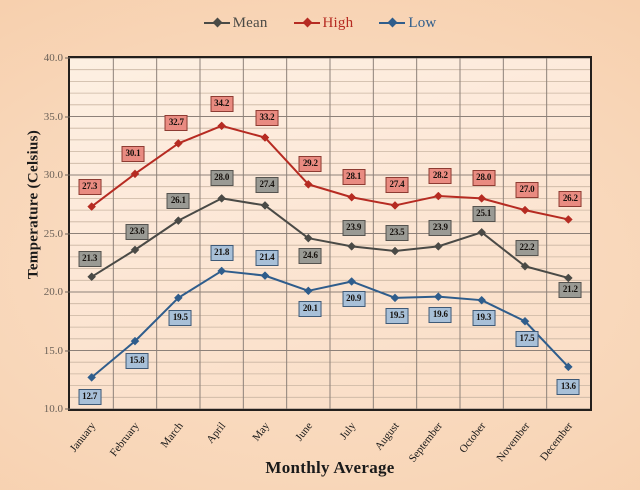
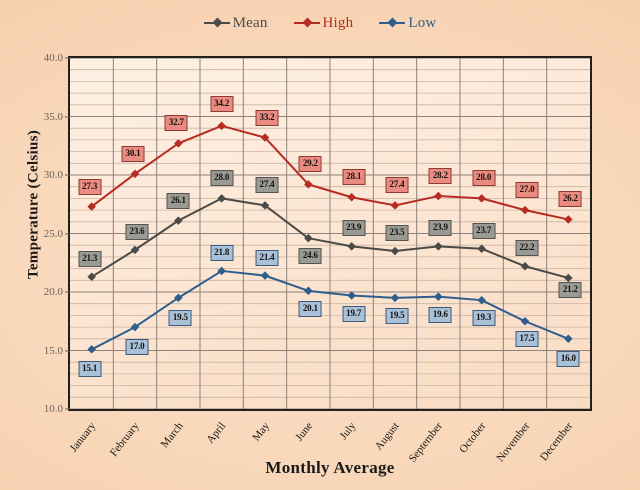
Low/January: 12.7 -> 15.1
Low/February: 15.8 -> 17.0
Low/July: 20.9 -> 19.7
Mean/October: 25.1 -> 23.7
Low/December: 13.6 -> 16.0
